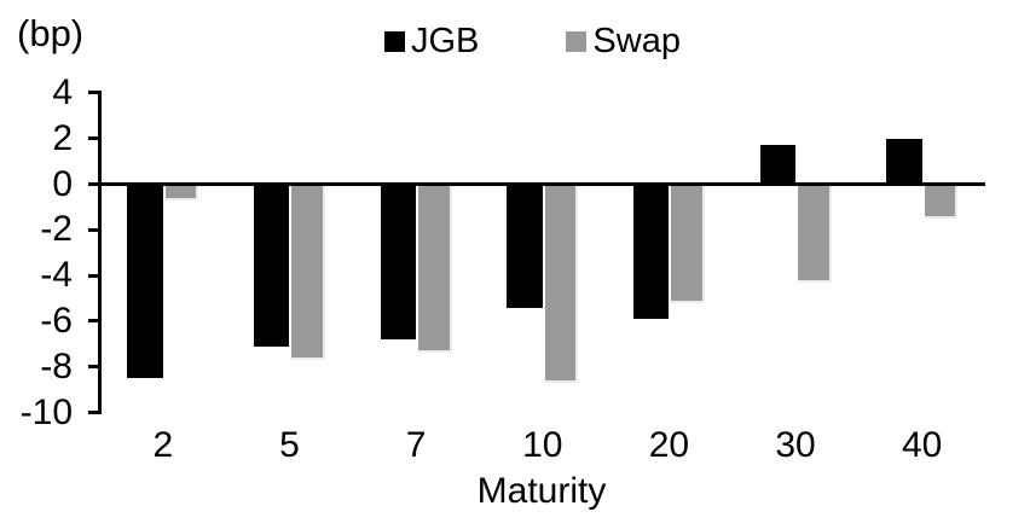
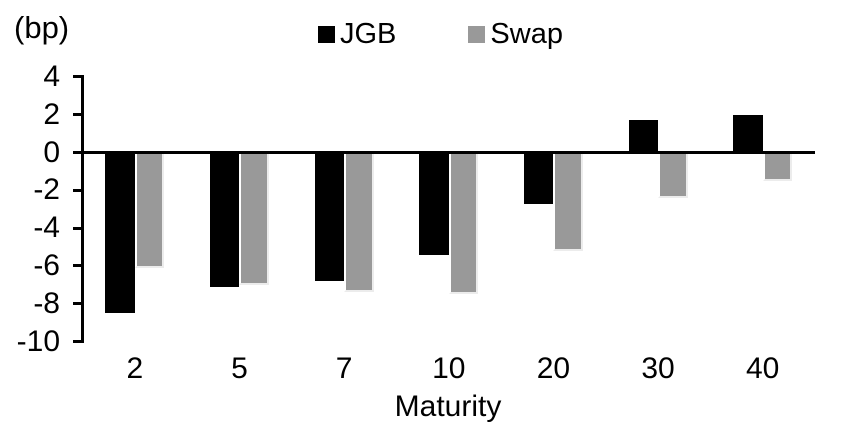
Swap/2: -0.7 -> -6.1
Swap/5: -7.7 -> -7.0
Swap/10: -8.7 -> -7.5
JGB/20: -5.9 -> -2.7
Swap/30: -4.3 -> -2.4
